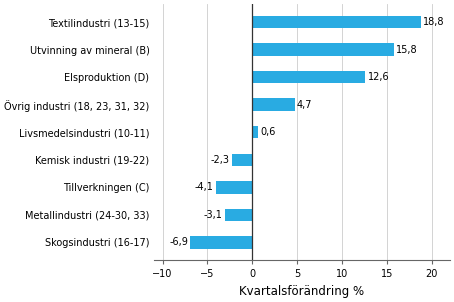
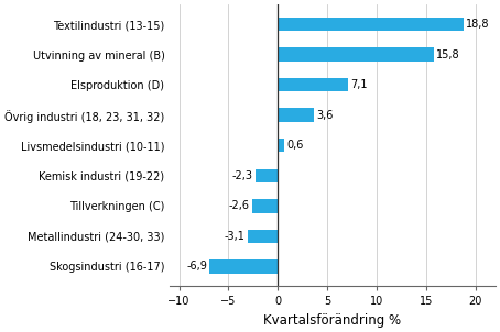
Elsproduktion (D): 12,6 -> 7,1
Övrig industri (18, 23, 31, 32): 4,7 -> 3,6
Tillverkningen (C): -4,1 -> -2,6
